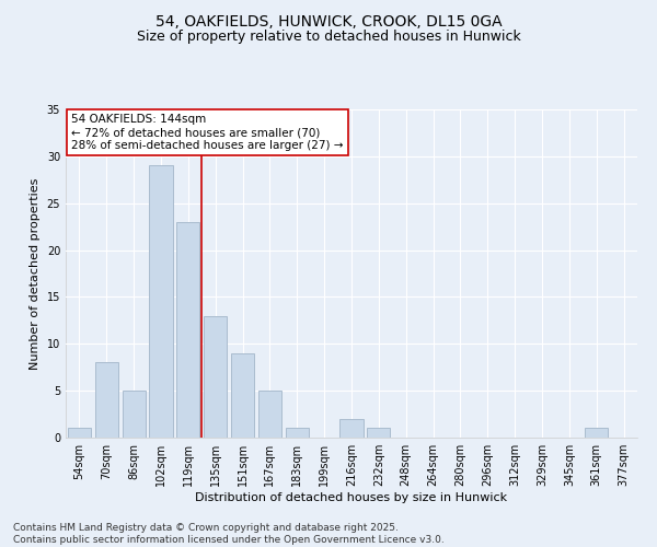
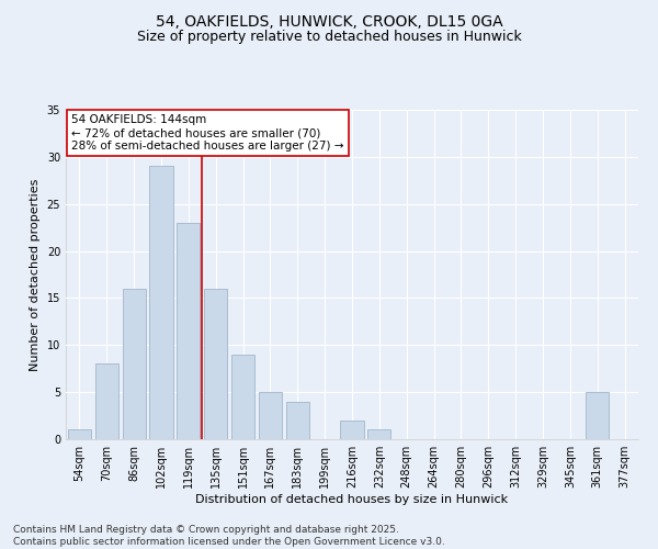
86sqm: 5 -> 16
135sqm: 13 -> 16
183sqm: 1 -> 4
361sqm: 1 -> 5
